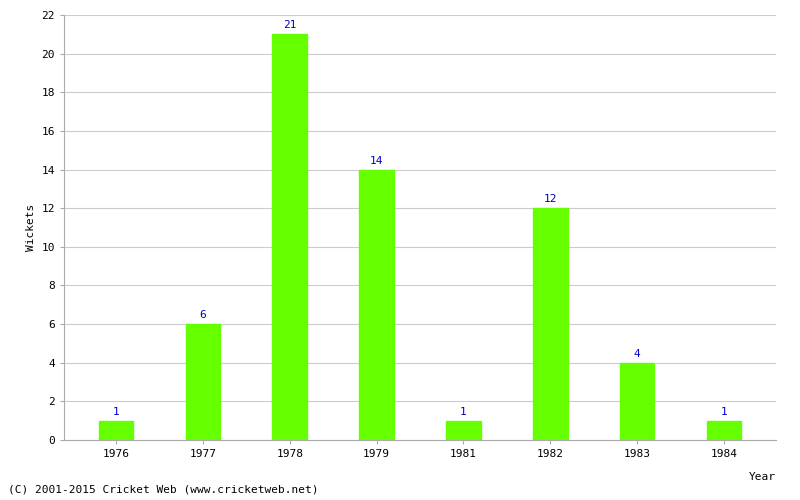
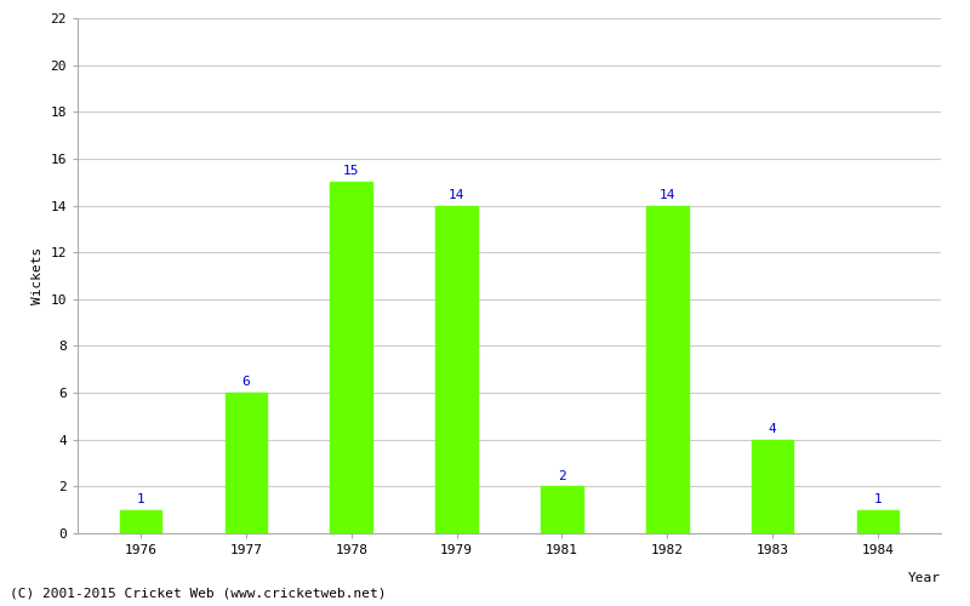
1978: 21 -> 15
1981: 1 -> 2
1982: 12 -> 14
